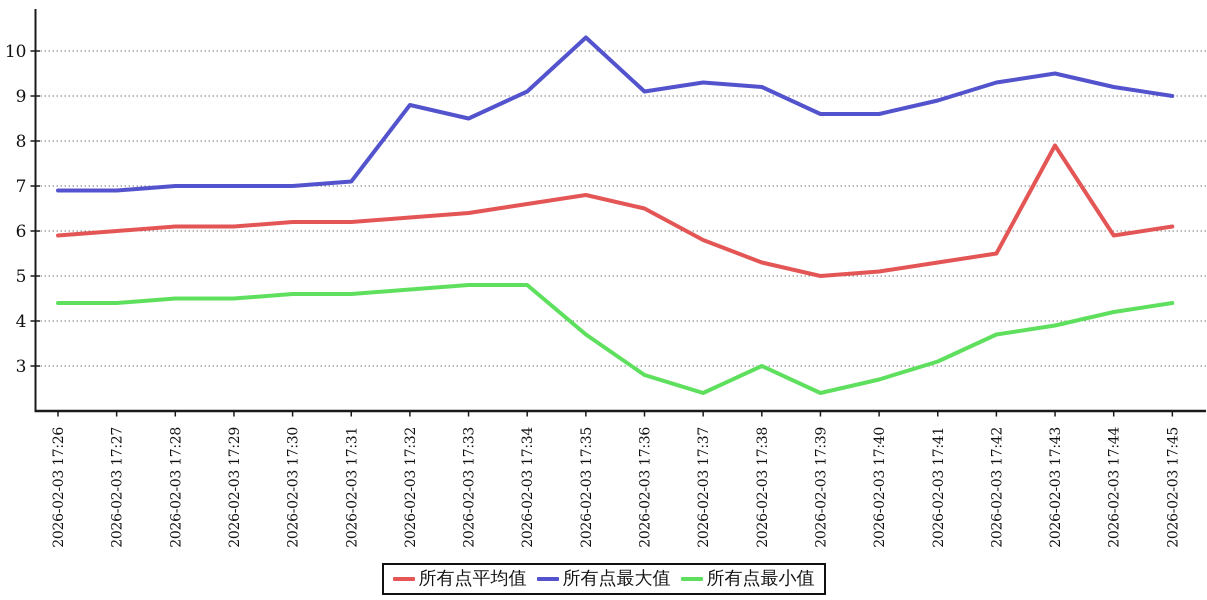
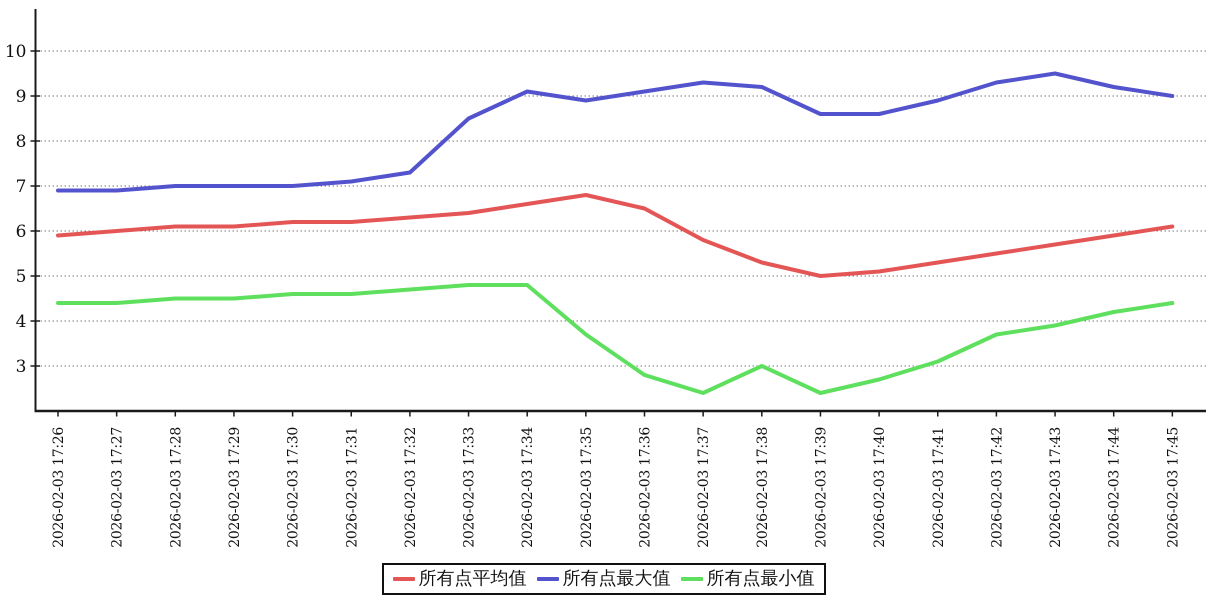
所有点最大值/2026-02-03 17:32: 8.8 -> 7.3
所有点最大值/2026-02-03 17:35: 10.3 -> 8.9
所有点平均值/2026-02-03 17:43: 7.9 -> 5.7
